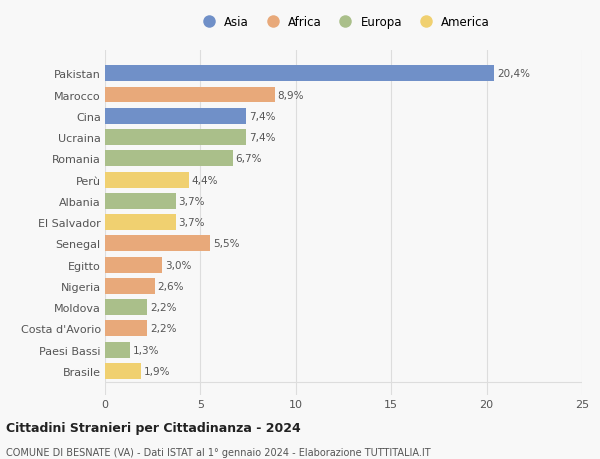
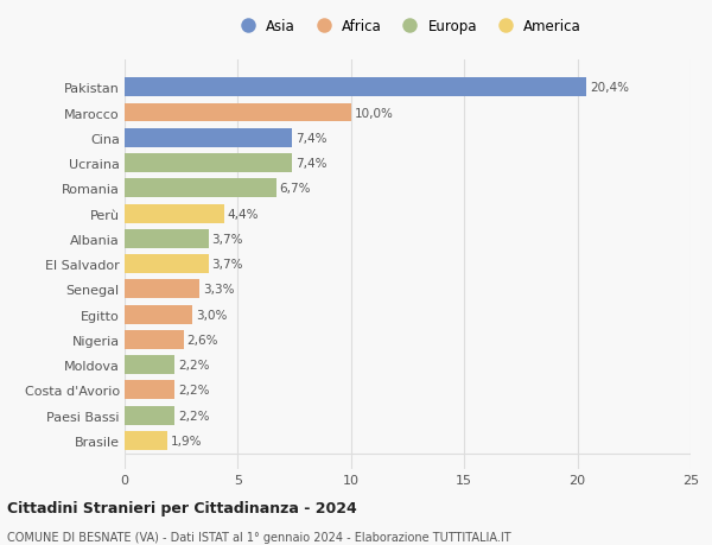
Marocco: 8,9% -> 10,0%
Senegal: 5,5% -> 3,3%
Paesi Bassi: 1,3% -> 2,2%
